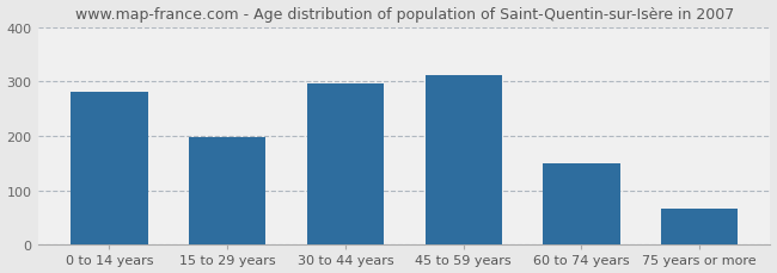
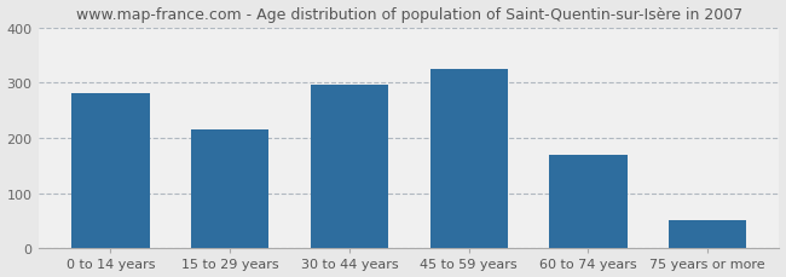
15 to 29 years: 197 -> 215
45 to 59 years: 311 -> 325
60 to 74 years: 149 -> 170
75 years or more: 66 -> 50
